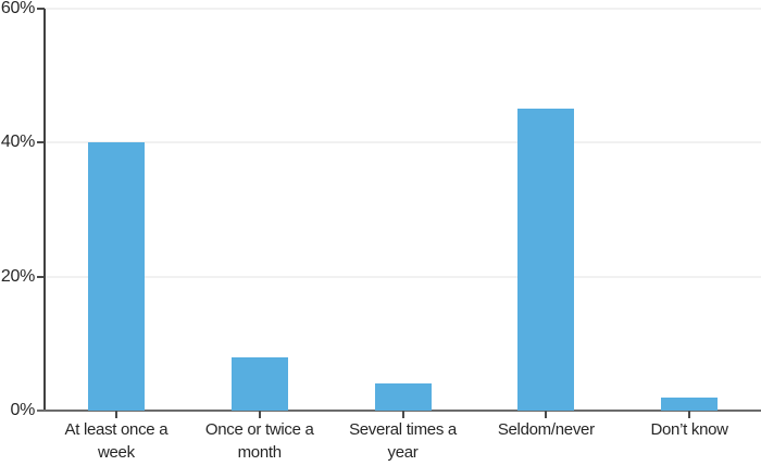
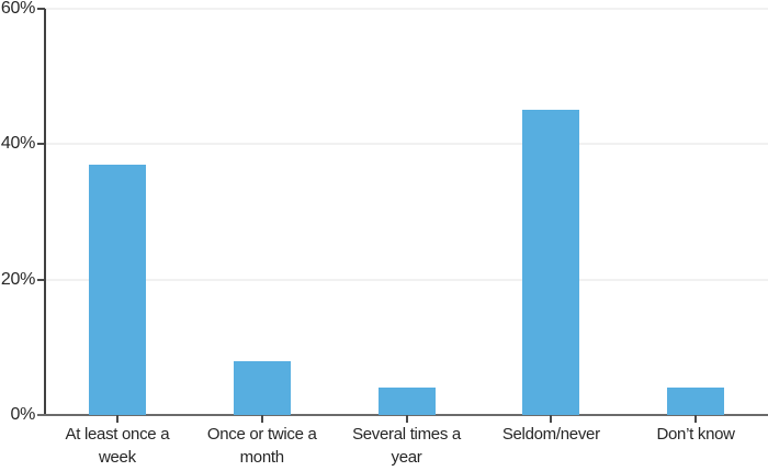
At least once a week: 40% -> 37%
Don’t know: 2% -> 4%
